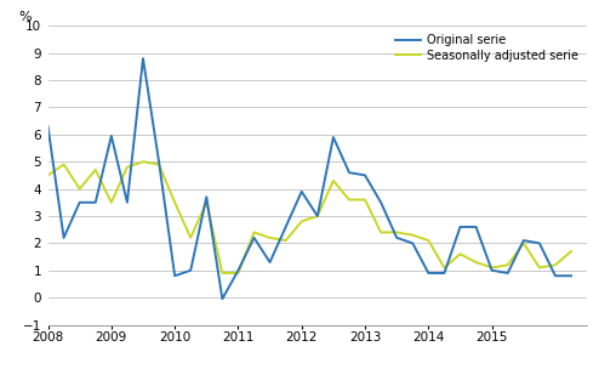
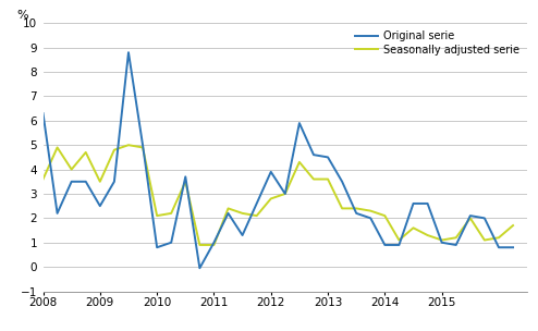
Seasonally adjusted serie/2008: 4.5 -> 3.6
Original serie/2009: 5.95 -> 2.50
Seasonally adjusted serie/2010: 3.5 -> 2.1
